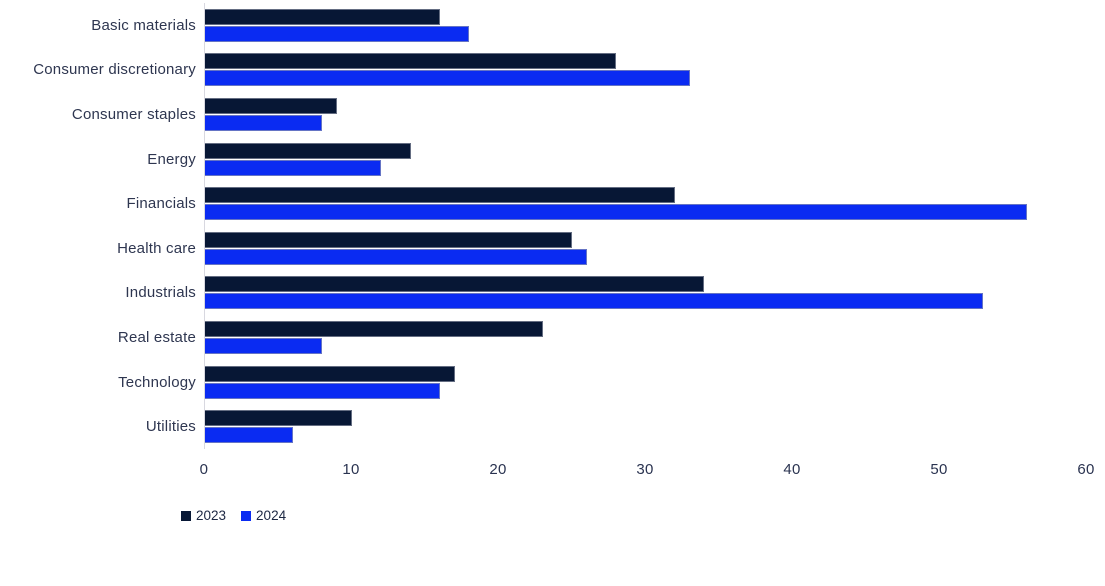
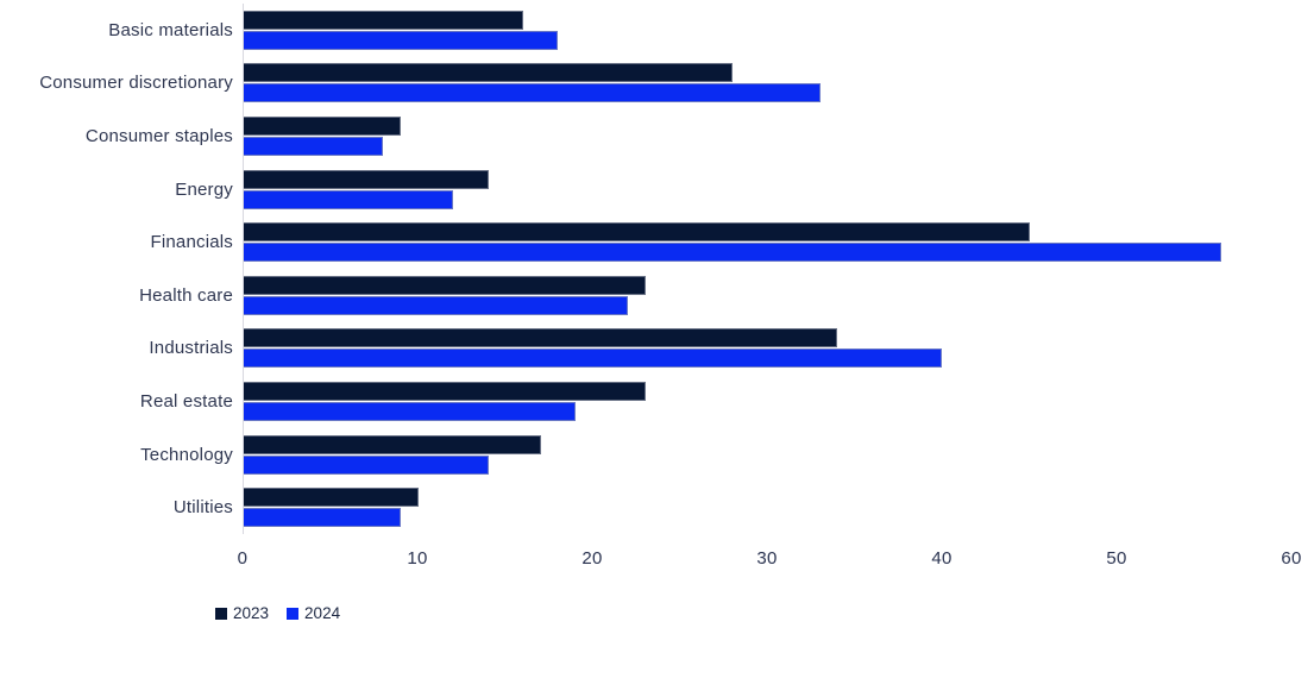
2023/Financials: 32 -> 45
2023/Health care: 25 -> 23
2024/Health care: 26 -> 22
2024/Industrials: 53 -> 40
2024/Real estate: 8 -> 19
2024/Technology: 16 -> 14
2024/Utilities: 6 -> 9
